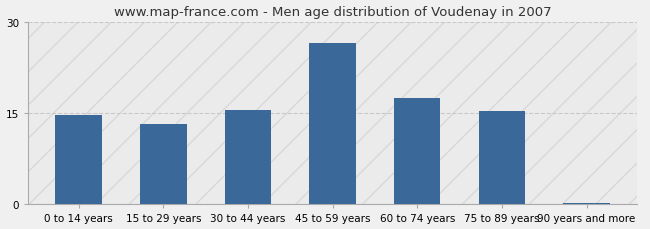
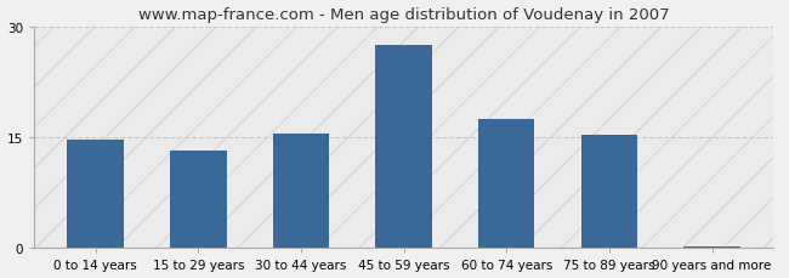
45 to 59 years: 26.4 -> 27.5
